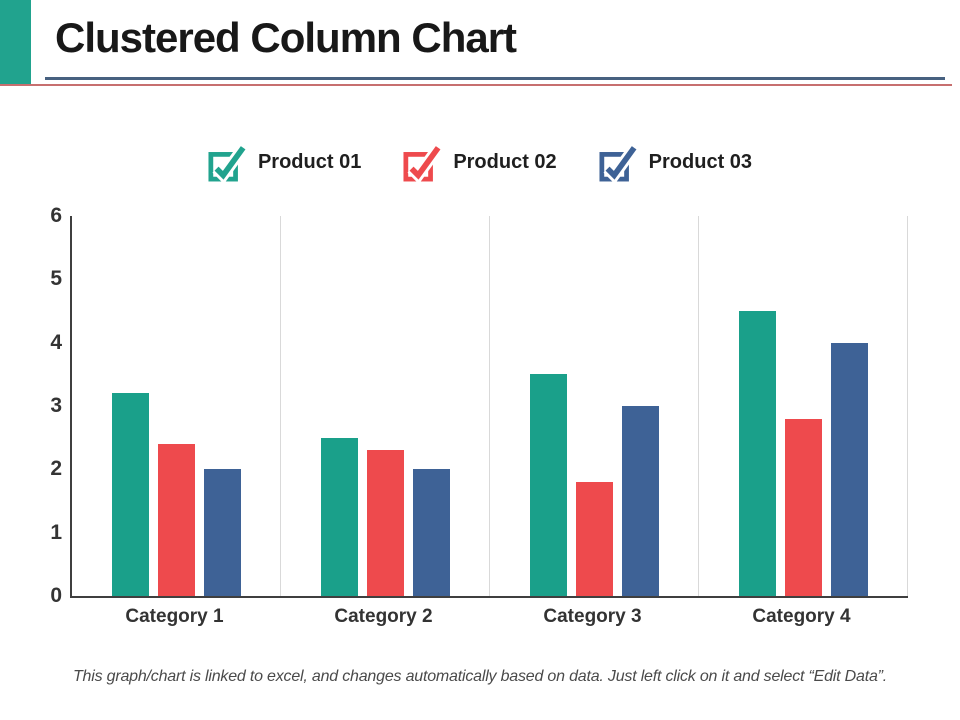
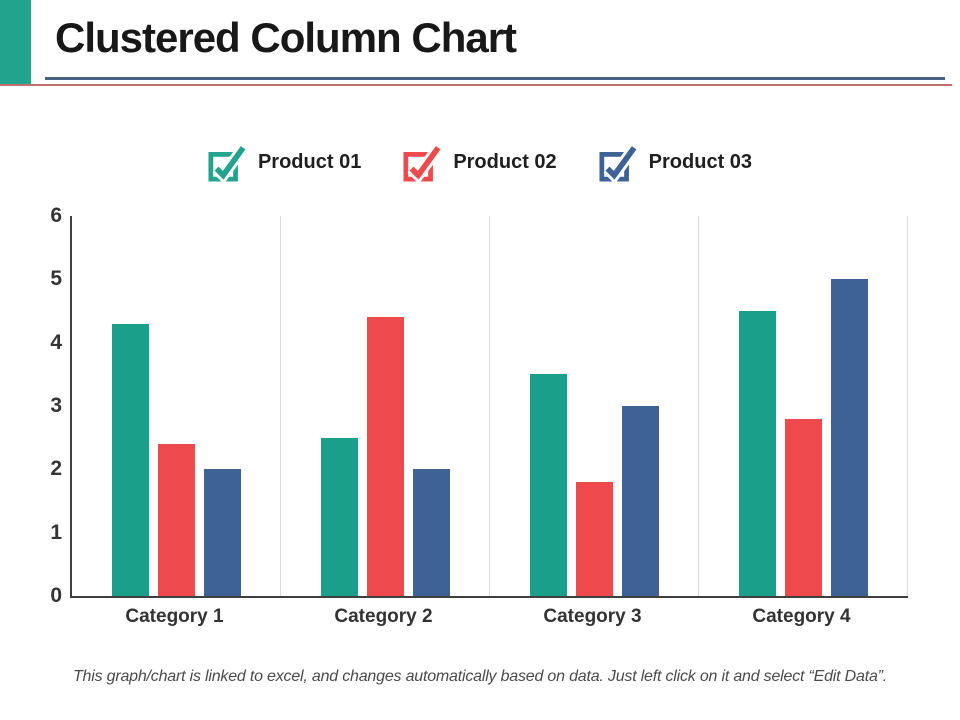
Product 01/Category 1: 3.2 -> 4.3
Product 02/Category 2: 2.3 -> 4.4
Product 03/Category 4: 4 -> 5
